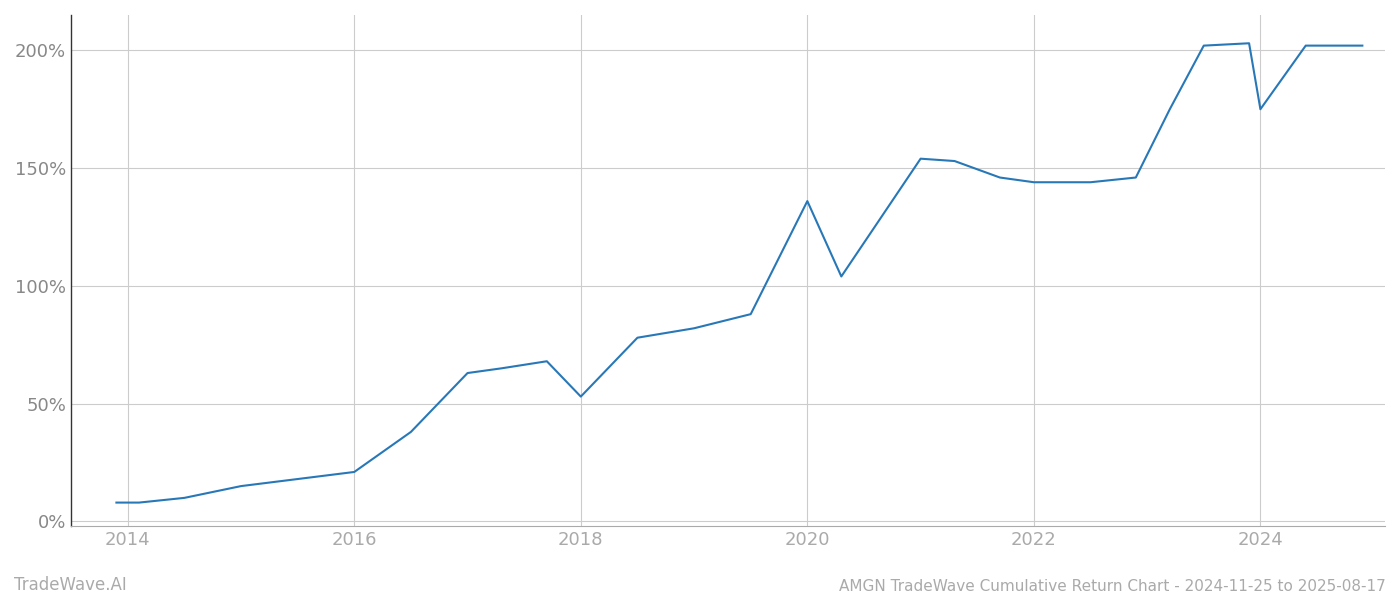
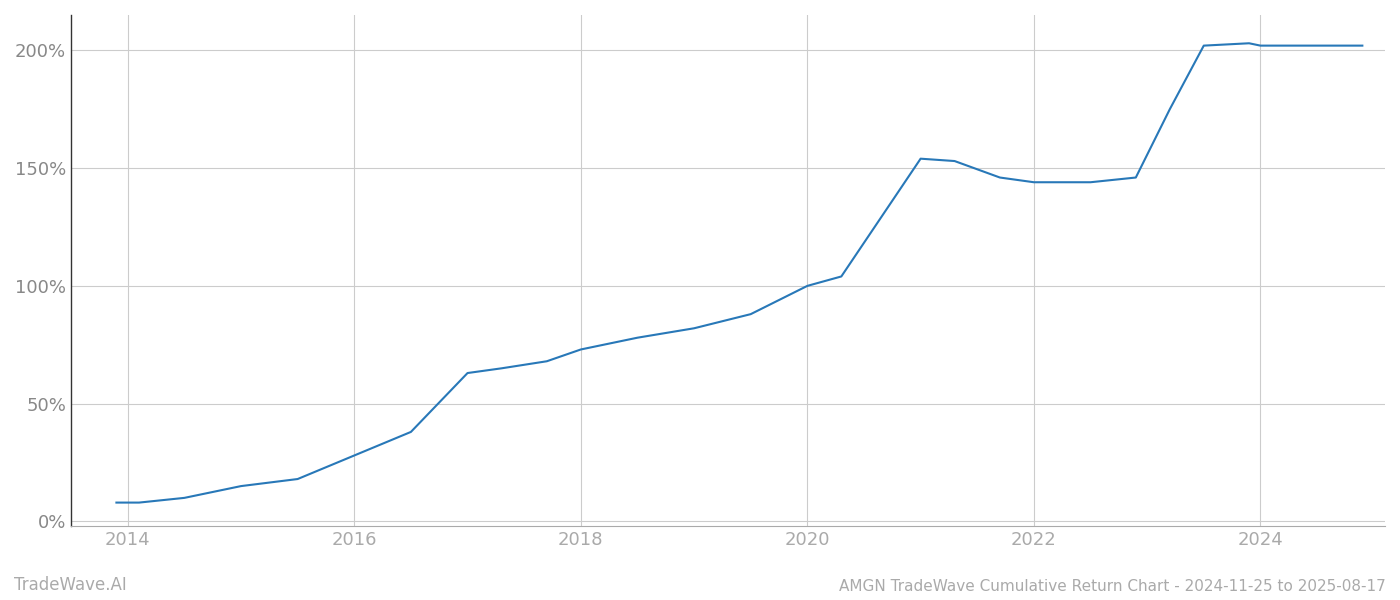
2016: 21% -> 28%
2018: 53% -> 73%
2020: 136% -> 100%
2024: 175% -> 202%
